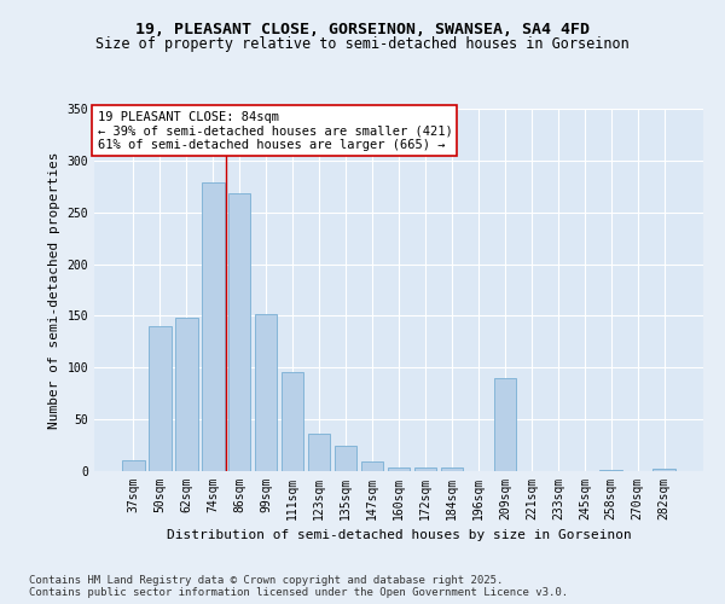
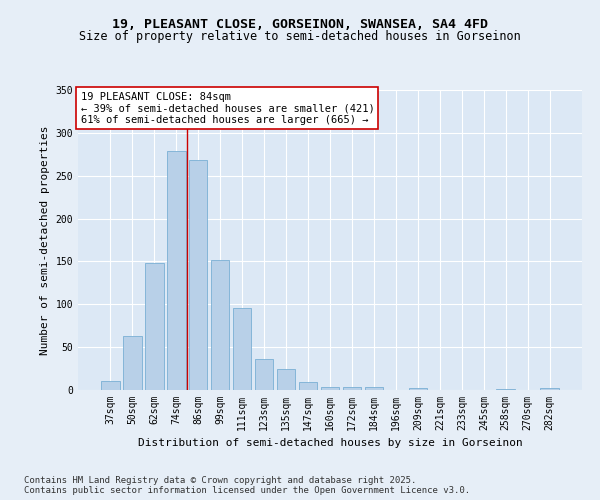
50sqm: 140 -> 63
209sqm: 90 -> 2
